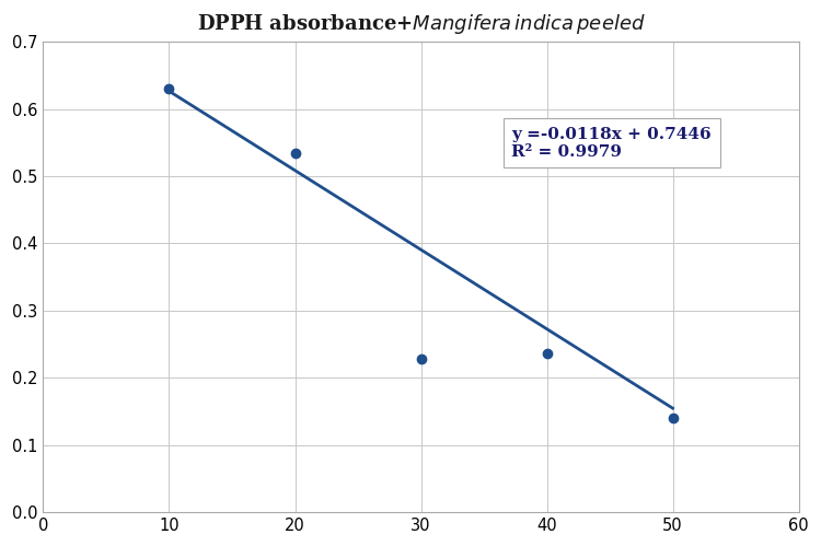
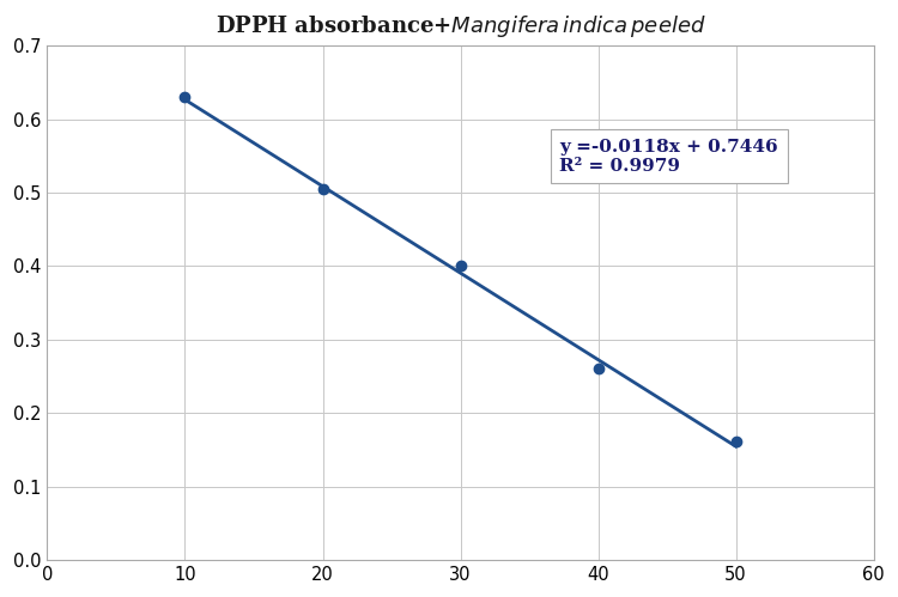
20: 0.534 -> 0.505
30: 0.228 -> 0.400
40: 0.236 -> 0.260
50: 0.140 -> 0.162
